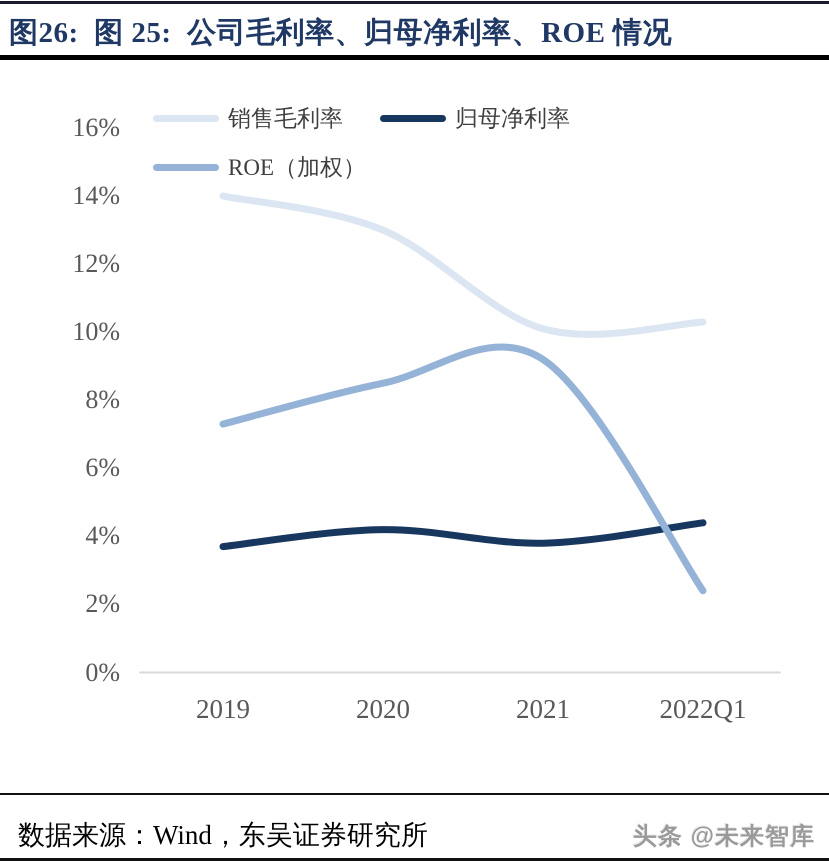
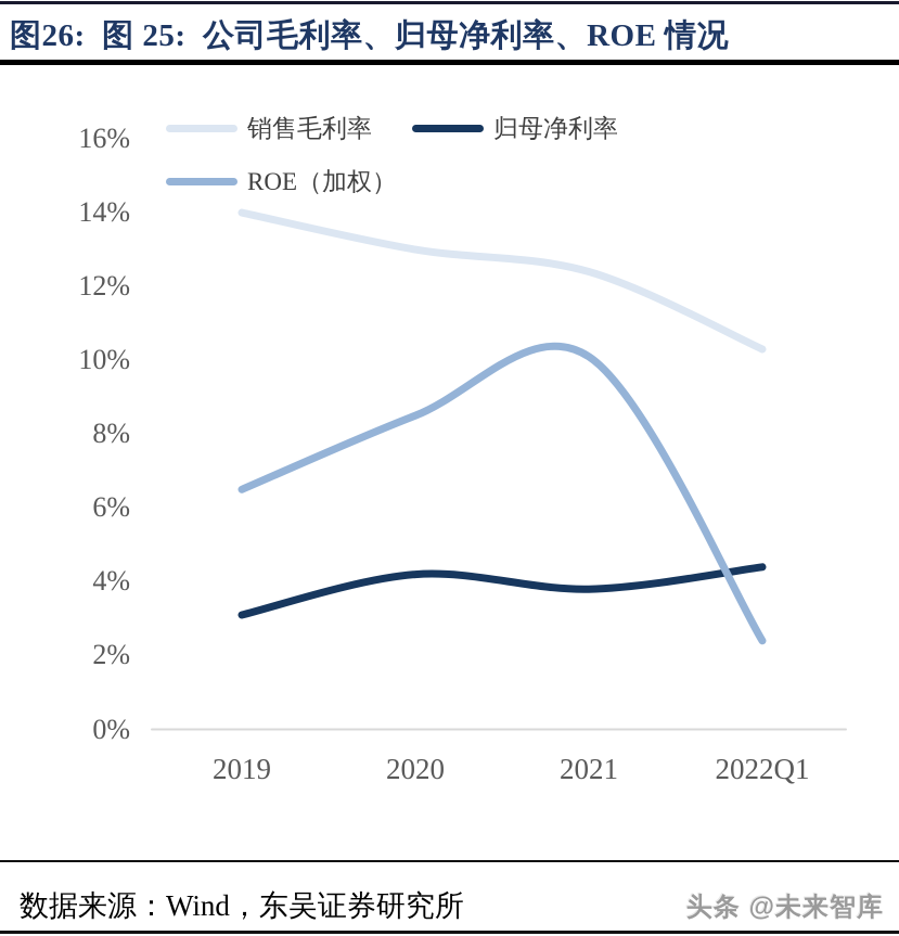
归母净利率/2019: 3.7% -> 3.1%
ROE（加权）/2019: 7.3% -> 6.5%
销售毛利率/2021: 10.1% -> 12.4%
ROE（加权）/2021: 9.2% -> 10.1%
